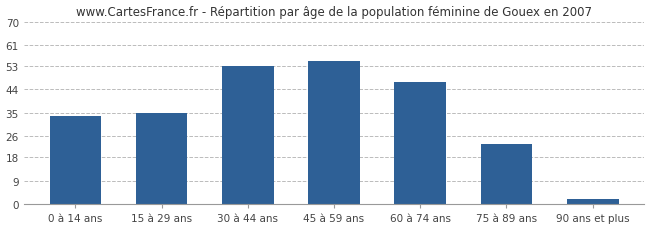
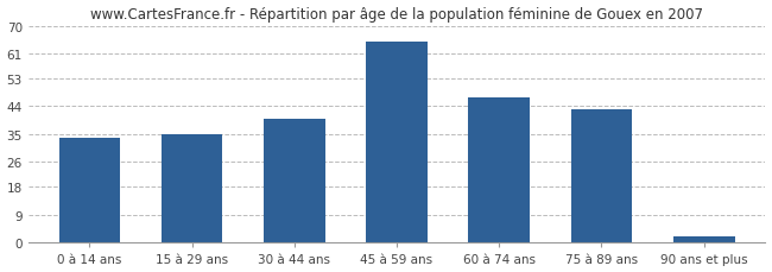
30 à 44 ans: 53 -> 40
45 à 59 ans: 55 -> 65
75 à 89 ans: 23 -> 43
